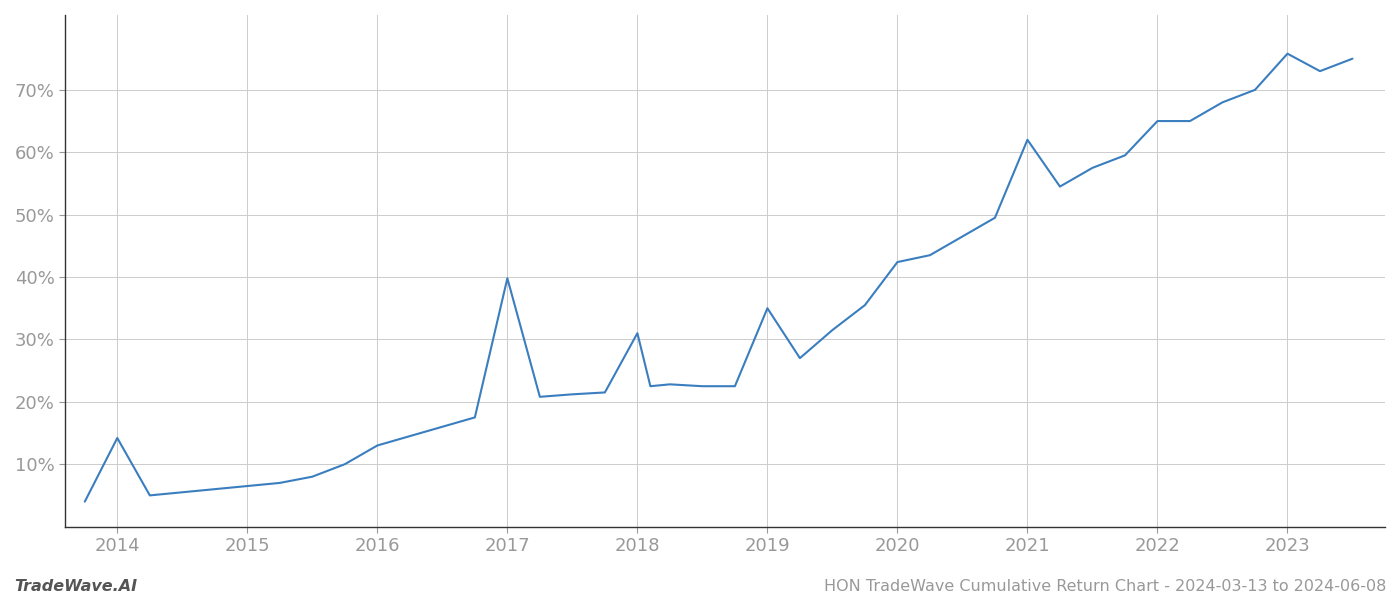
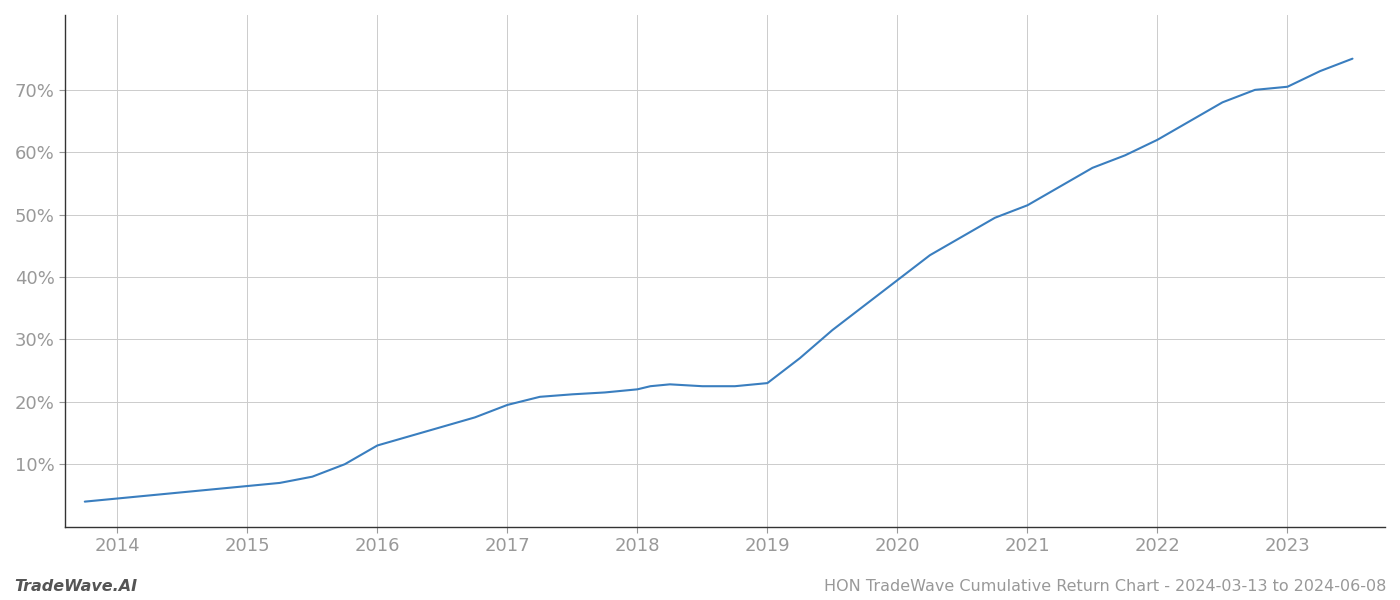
2014: 14.2% -> 4.5%
2017: 39.8% -> 19.5%
2018: 31.0% -> 22.0%
2019: 35.0% -> 23.0%
2020: 42.4% -> 39.5%
2021: 62.0% -> 51.5%
2022: 65.0% -> 62.0%
2023: 75.8% -> 70.5%
